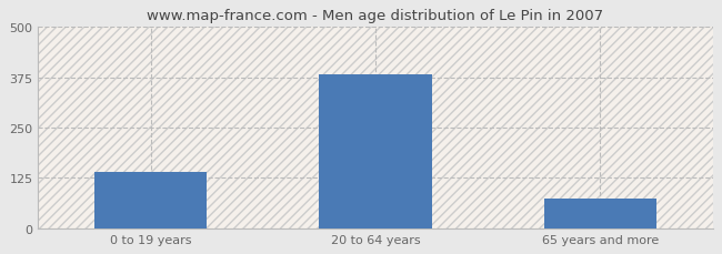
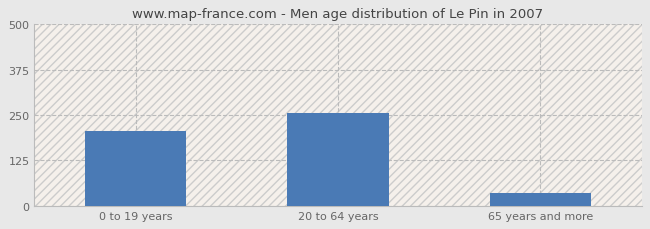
0 to 19 years: 140 -> 205
20 to 64 years: 383 -> 255
65 years and more: 75 -> 35
